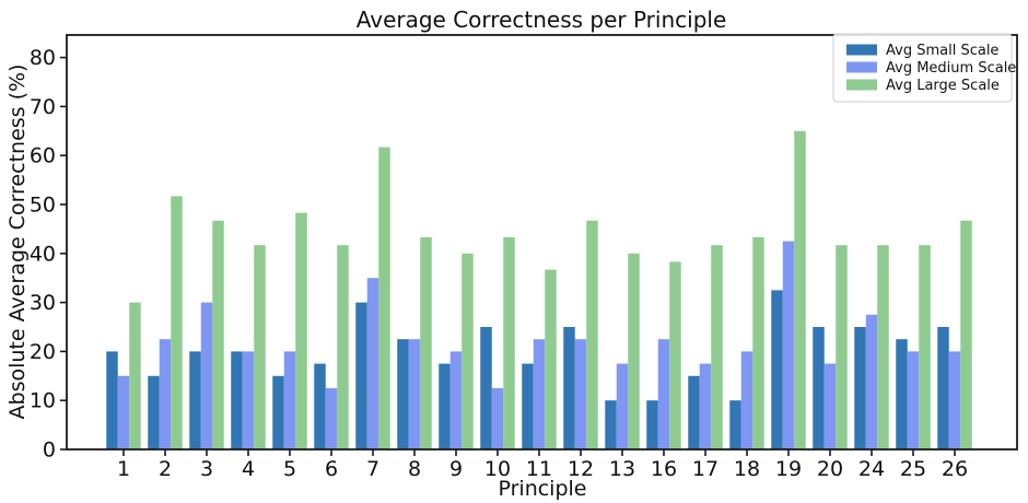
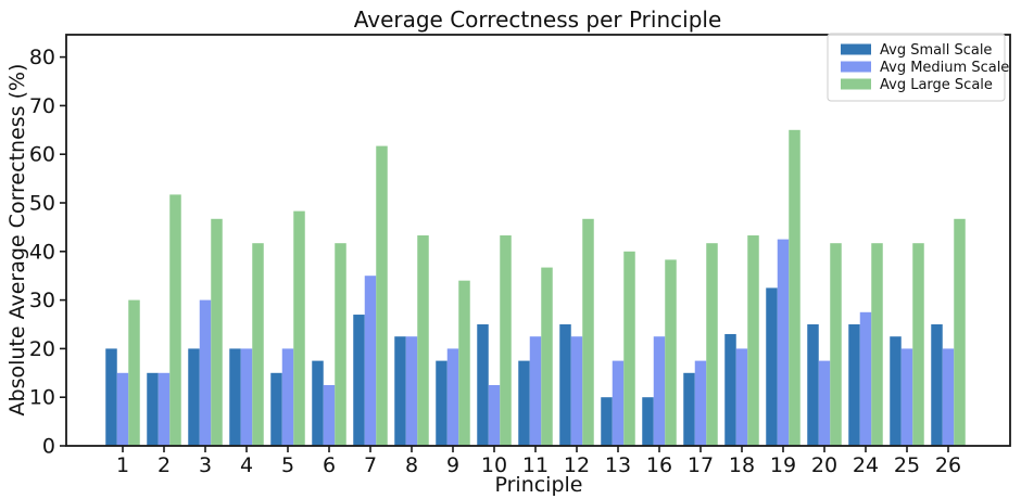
Avg Medium Scale/2: 22 -> 15
Avg Small Scale/7: 30 -> 27
Avg Large Scale/9: 40 -> 34
Avg Small Scale/18: 10 -> 23
